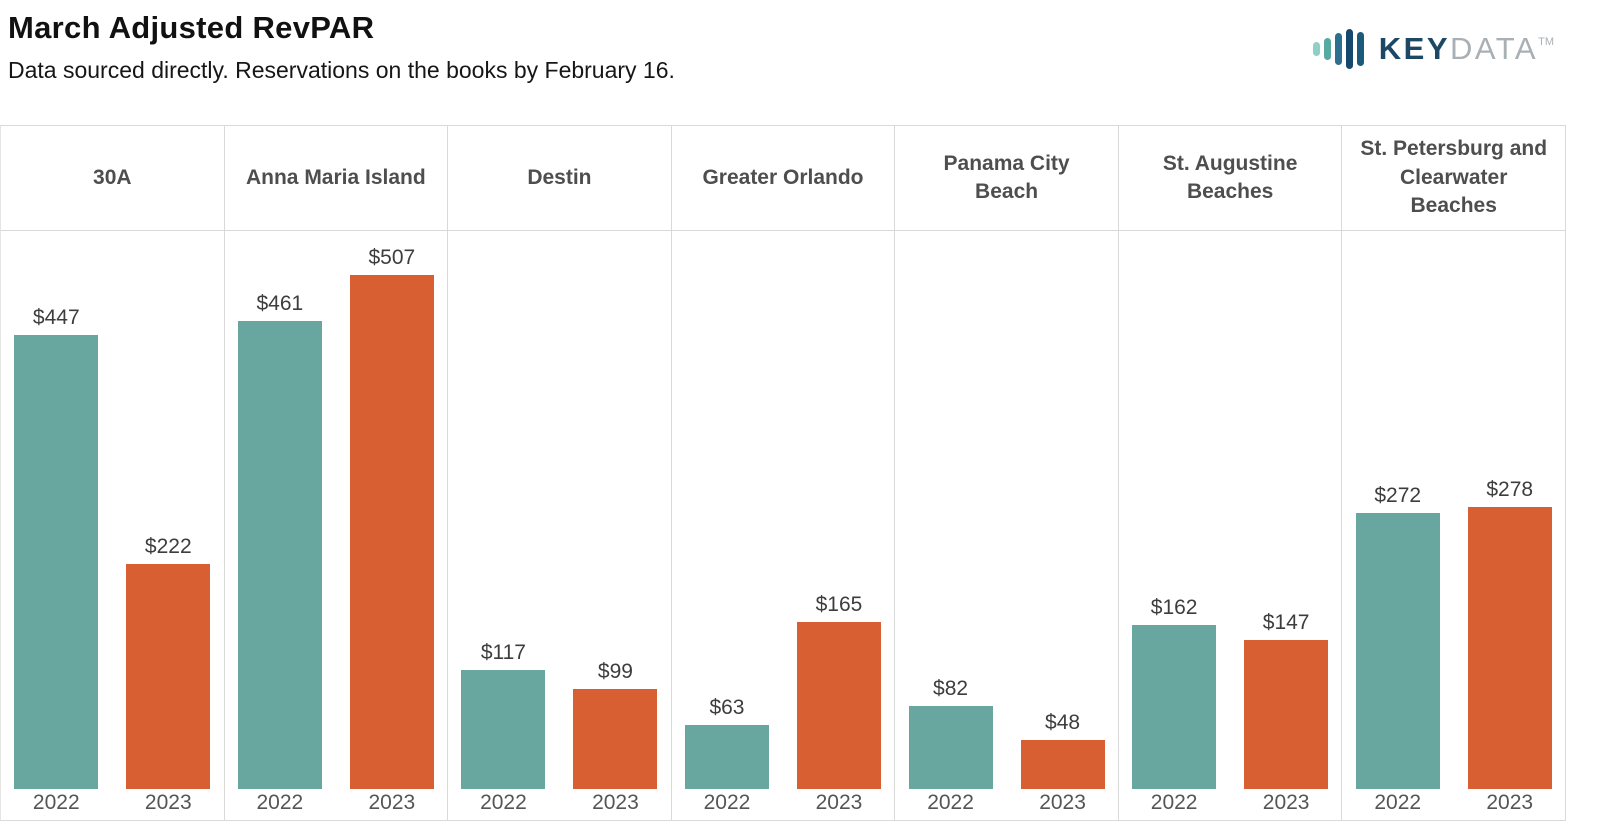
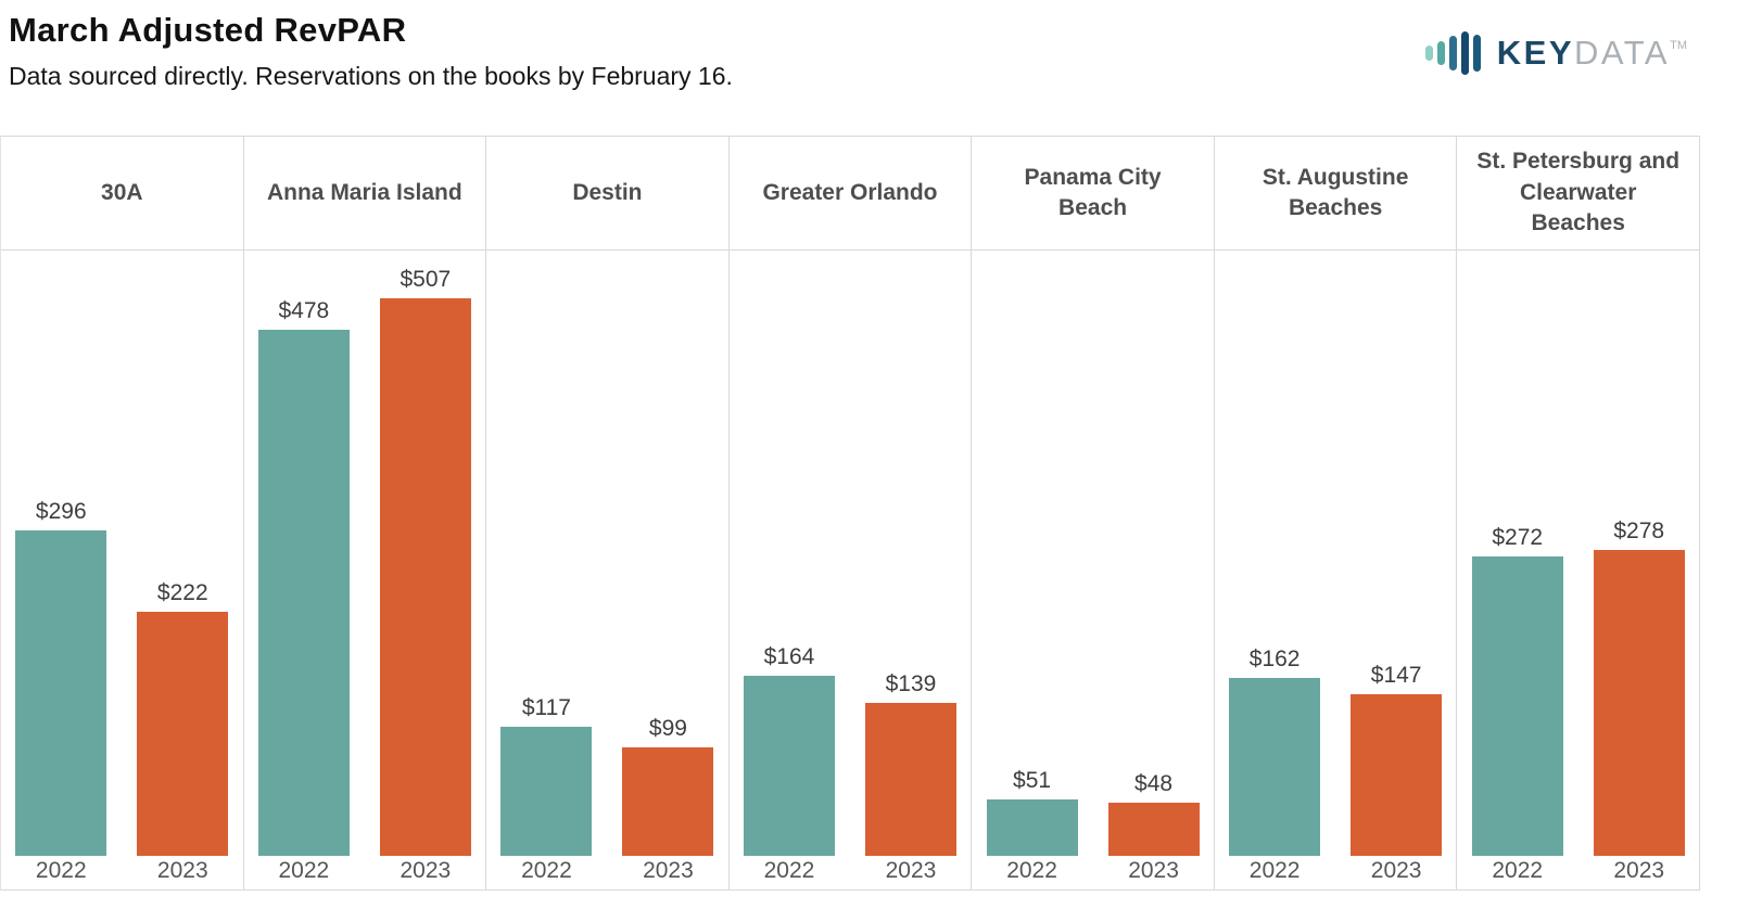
2022/30A: $447 -> $296
2022/Anna Maria Island: $461 -> $478
2022/Greater Orlando: $63 -> $164
2023/Greater Orlando: $165 -> $139
2022/Panama City Beach: $82 -> $51
